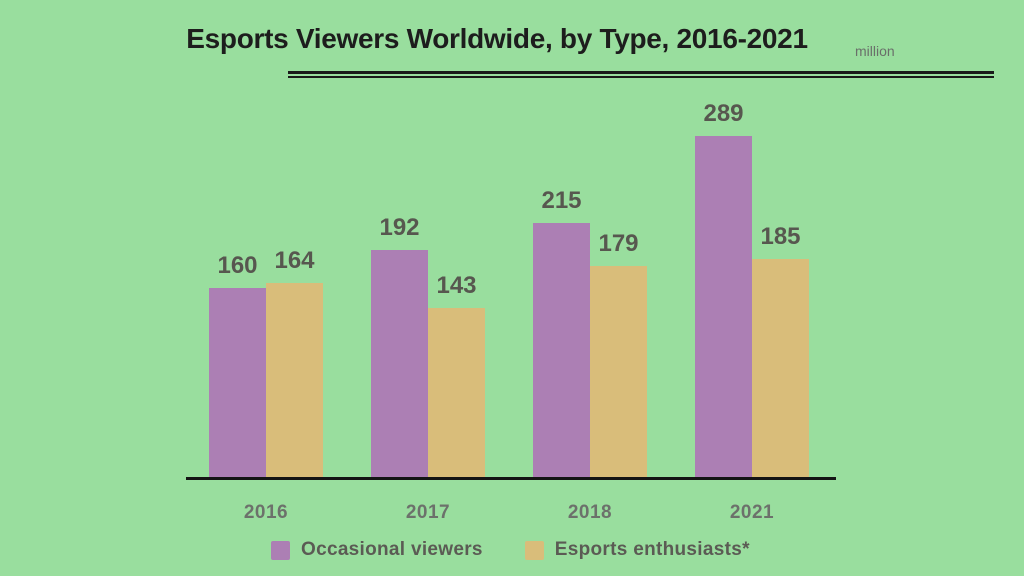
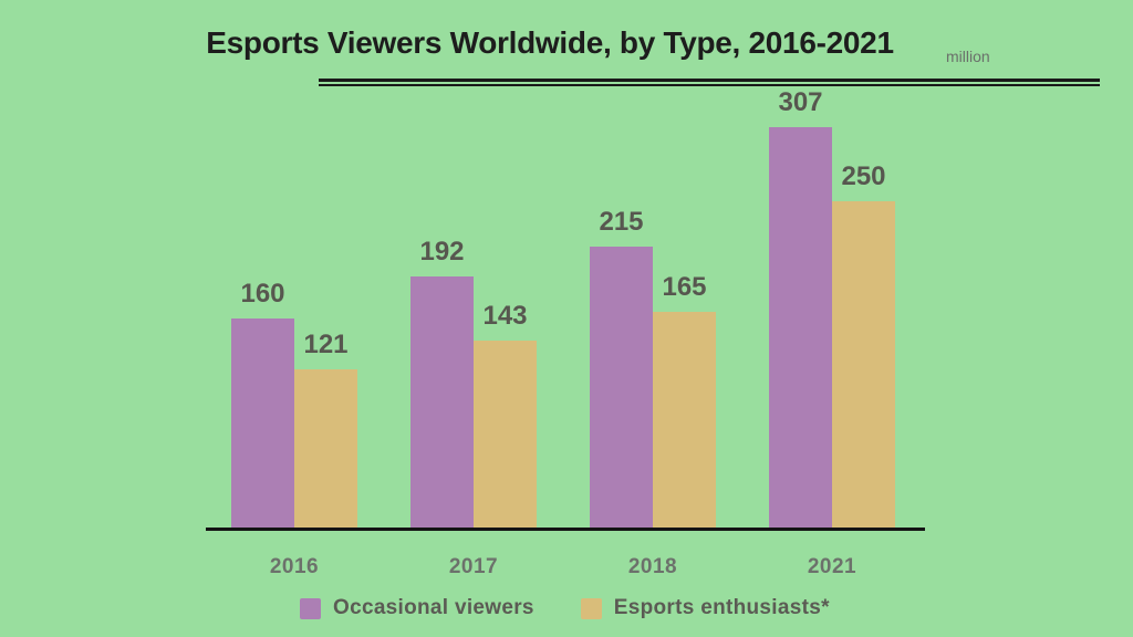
Esports enthusiasts*/2016: 164 -> 121
Esports enthusiasts*/2018: 179 -> 165
Occasional viewers/2021: 289 -> 307
Esports enthusiasts*/2021: 185 -> 250
